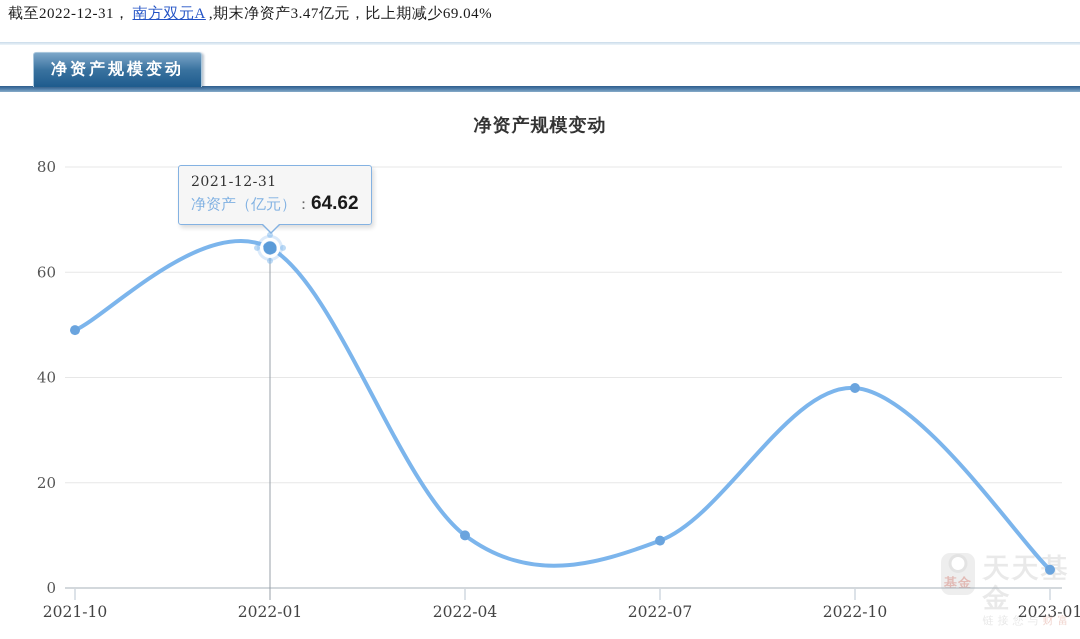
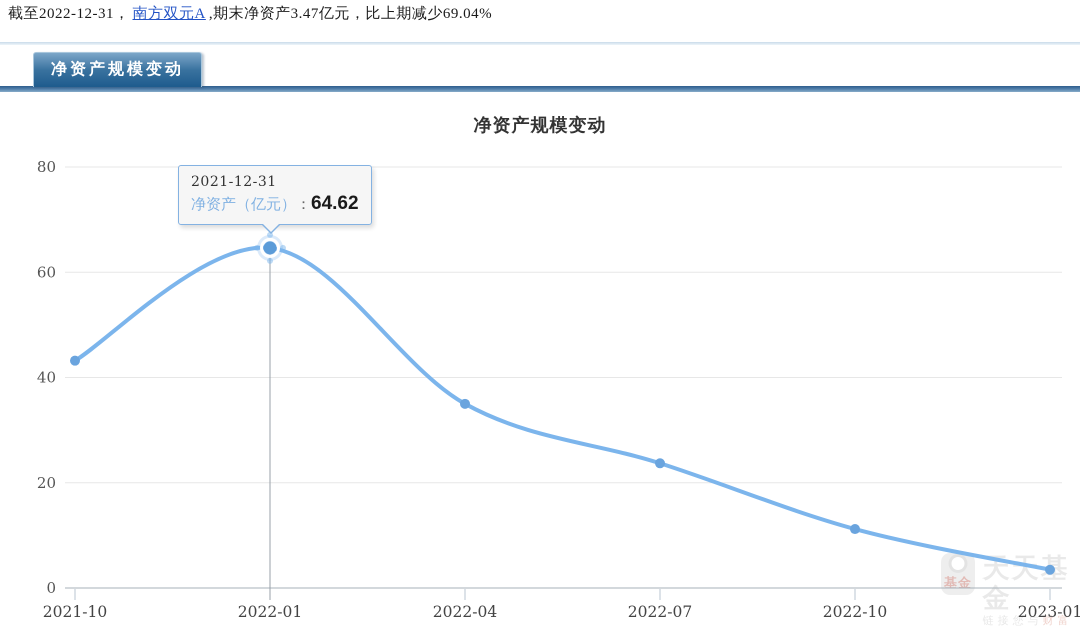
2021-10: 49 -> 43
2022-04: 10 -> 35
2022-07: 9 -> 24
2022-10: 38 -> 11
